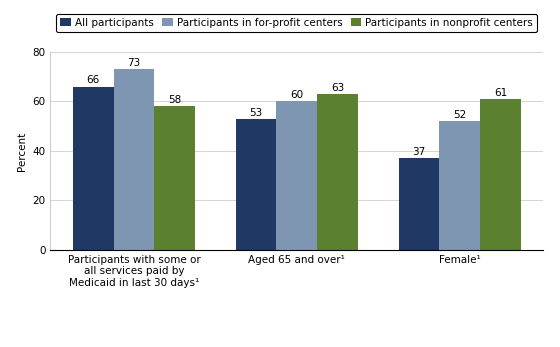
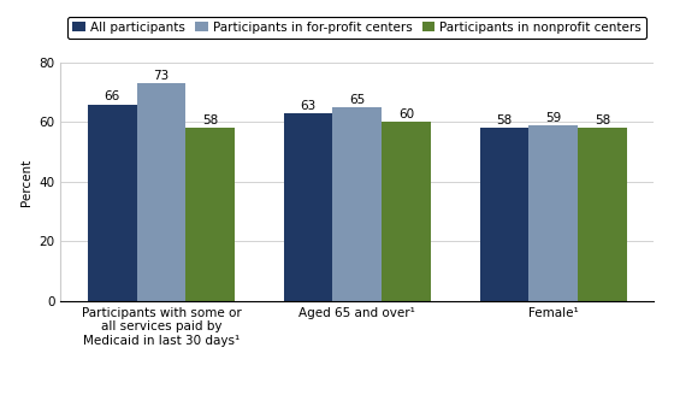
All participants/Aged 65 and over¹: 53 -> 63
Participants in for-profit centers/Aged 65 and over¹: 60 -> 65
Participants in nonprofit centers/Aged 65 and over¹: 63 -> 60
All participants/Female¹: 37 -> 58
Participants in for-profit centers/Female¹: 52 -> 59
Participants in nonprofit centers/Female¹: 61 -> 58
